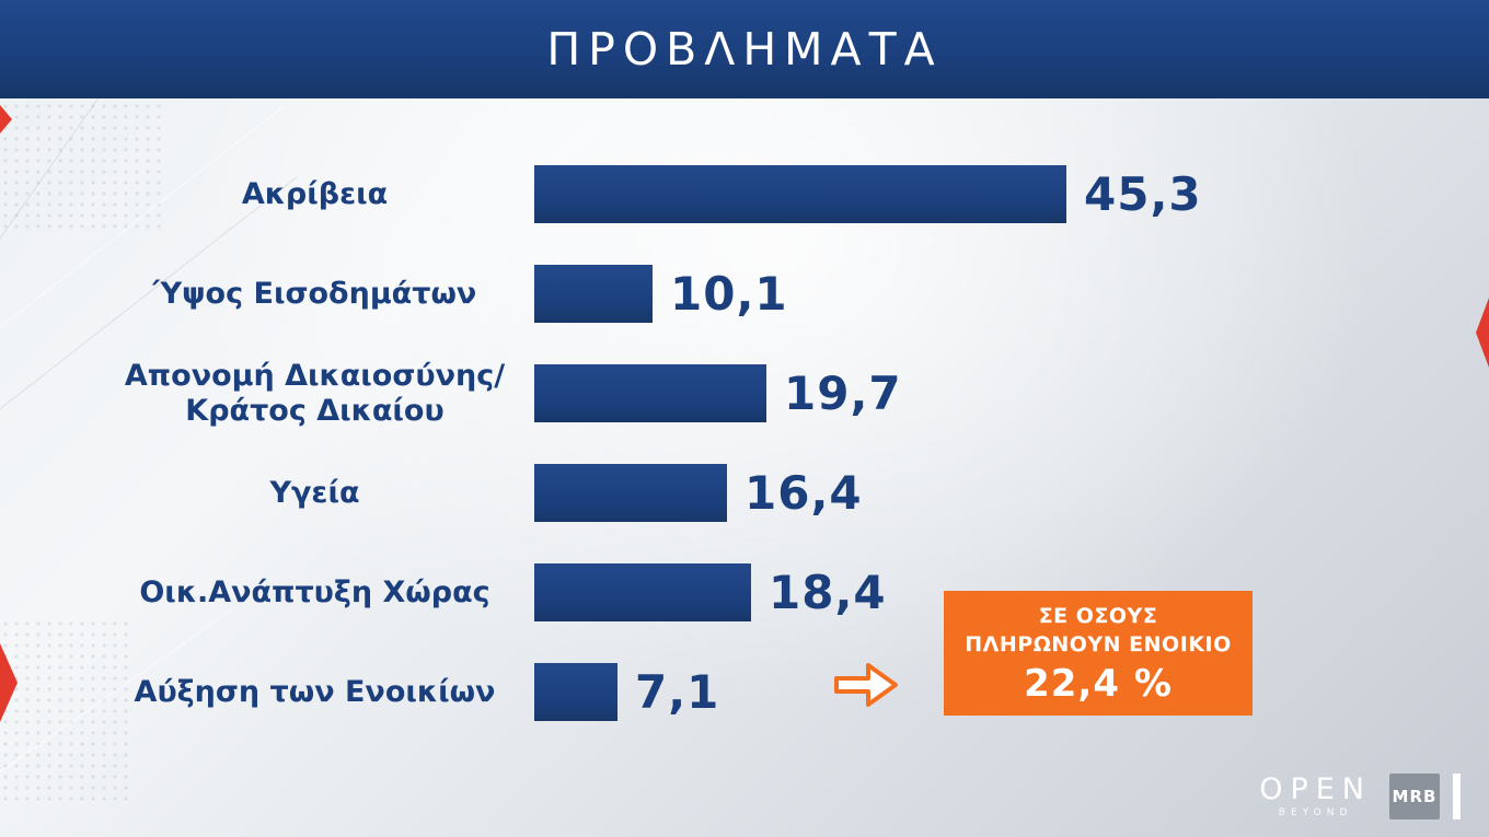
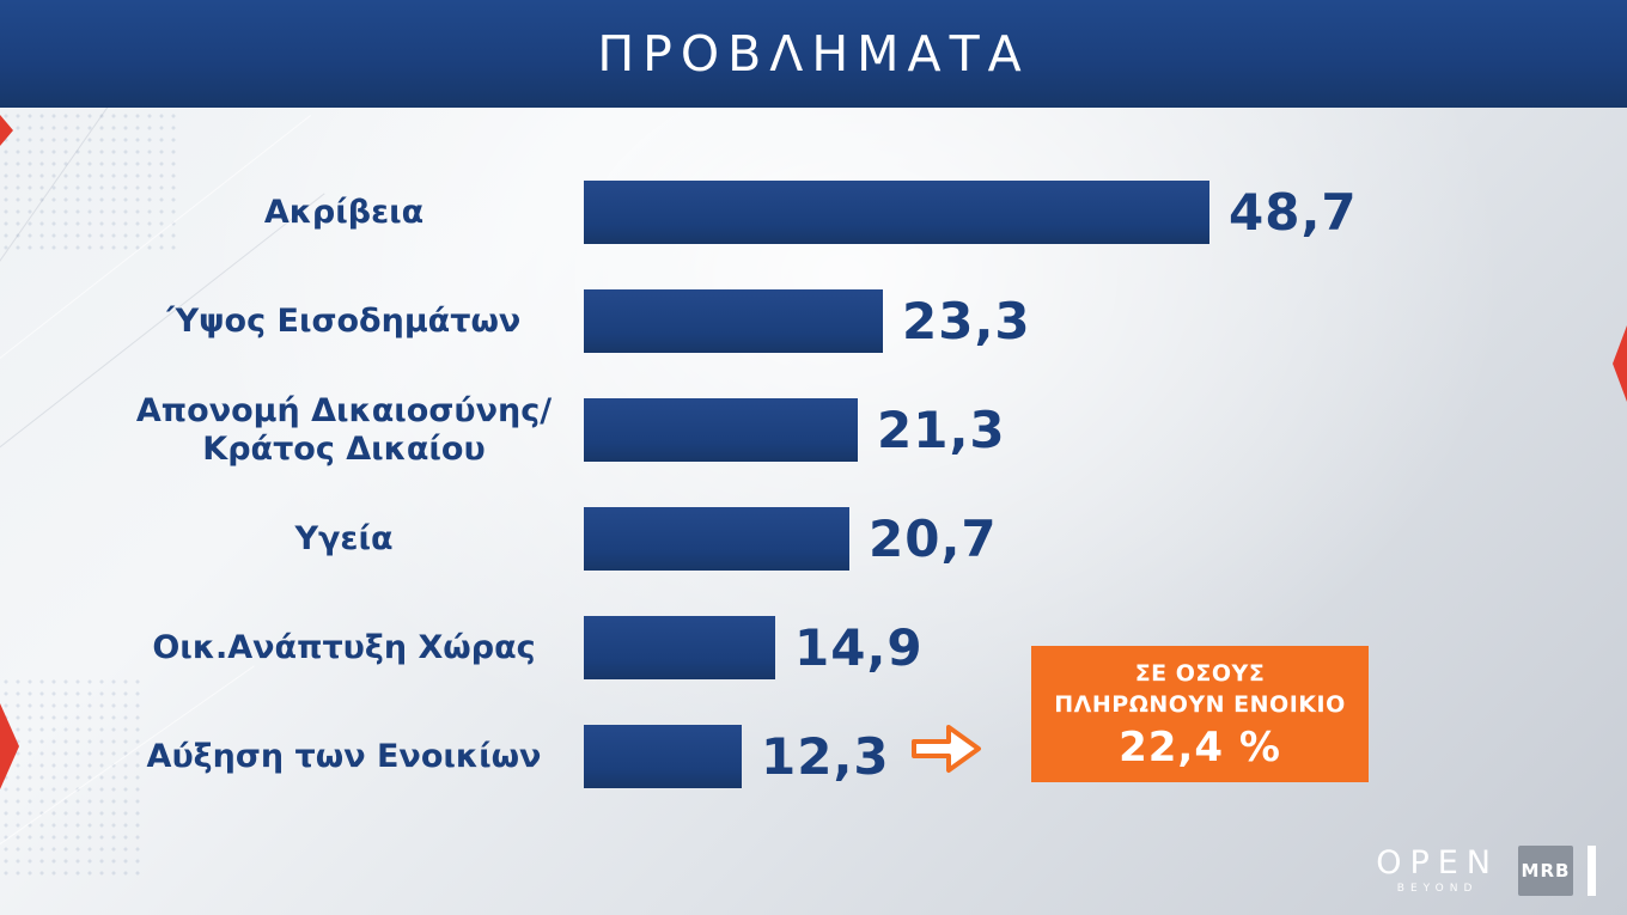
Ακρίβεια: 45,3 -> 48,7
Ύψος Εισοδημάτων: 10,1 -> 23,3
Απονομή Δικαιοσύνης/ Κράτος Δικαίου: 19,7 -> 21,3
Υγεία: 16,4 -> 20,7
Οικ.Ανάπτυξη Χώρας: 18,4 -> 14,9
Αύξηση των Ενοικίων: 7,1 -> 12,3
